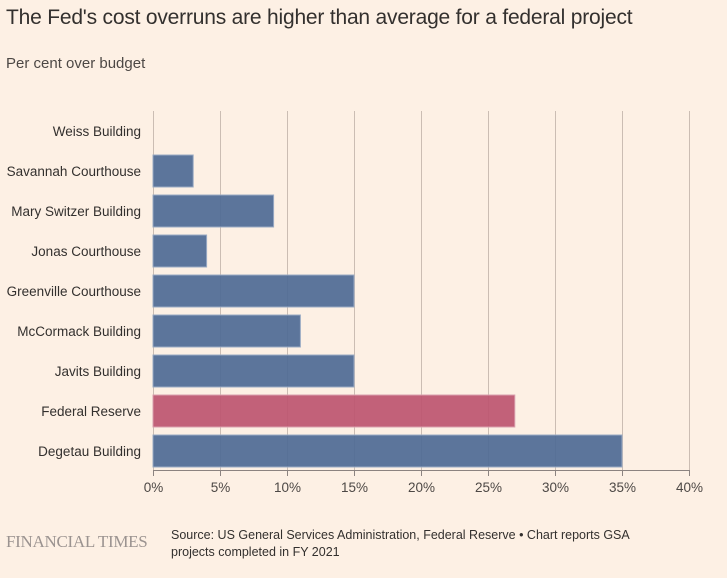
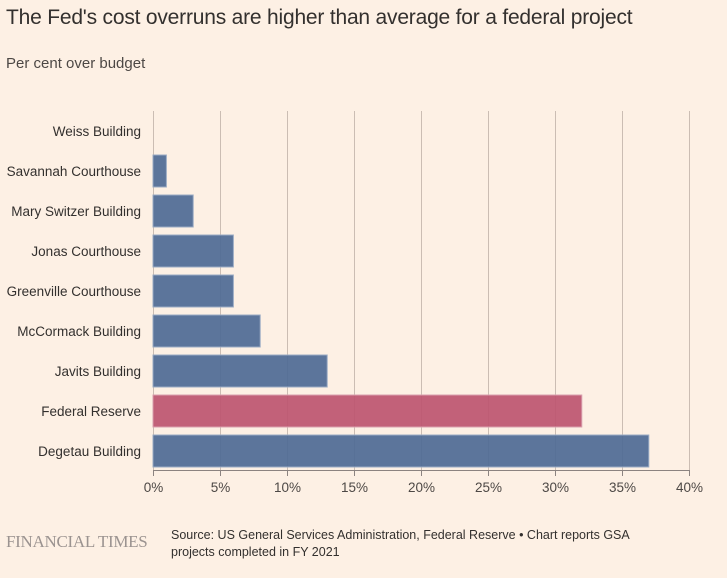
Savannah Courthouse: 3% -> 1%
Mary Switzer Building: 9% -> 3%
Jonas Courthouse: 4% -> 6%
Greenville Courthouse: 15% -> 6%
McCormack Building: 11% -> 8%
Javits Building: 15% -> 13%
Federal Reserve: 27% -> 32%
Degetau Building: 35% -> 37%
